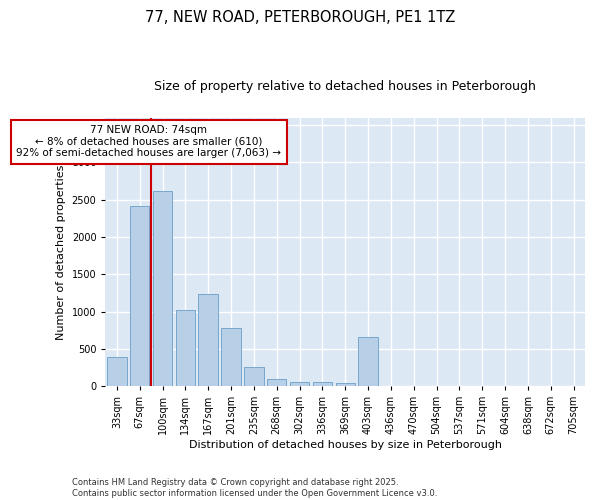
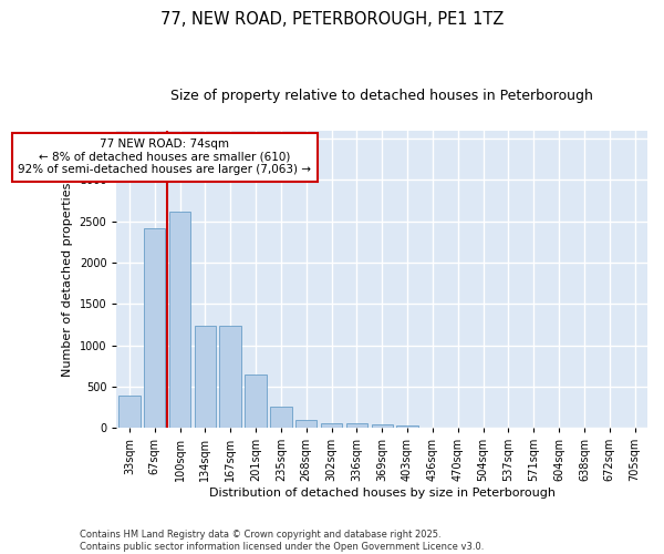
134sqm: 1020 -> 1230
201sqm: 780 -> 650
403sqm: 660 -> 30
